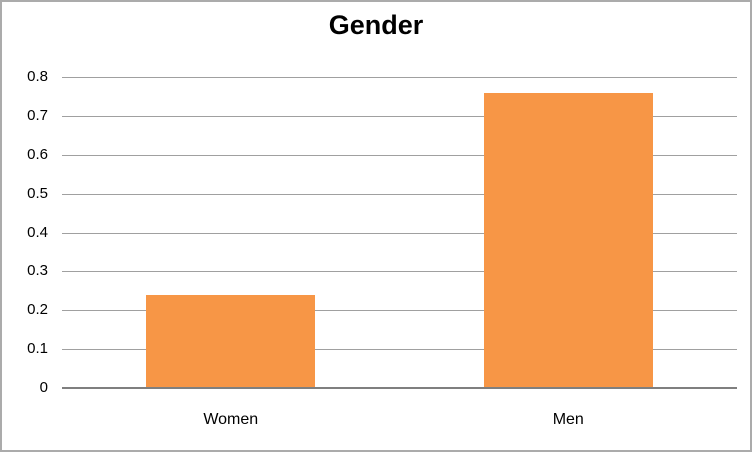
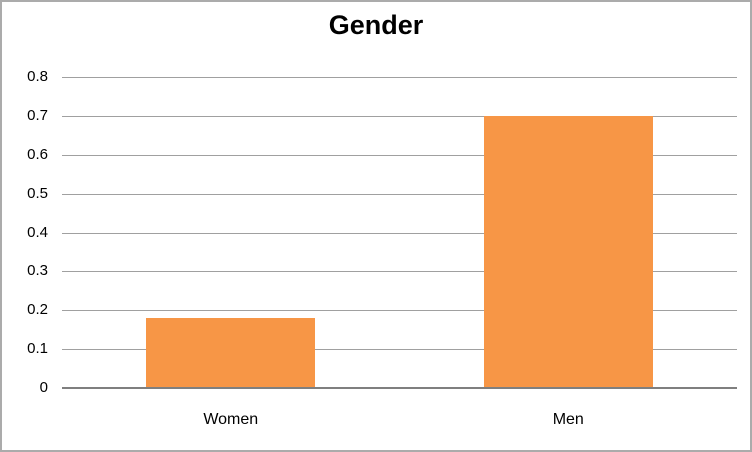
Women: 0.24 -> 0.18
Men: 0.76 -> 0.70
